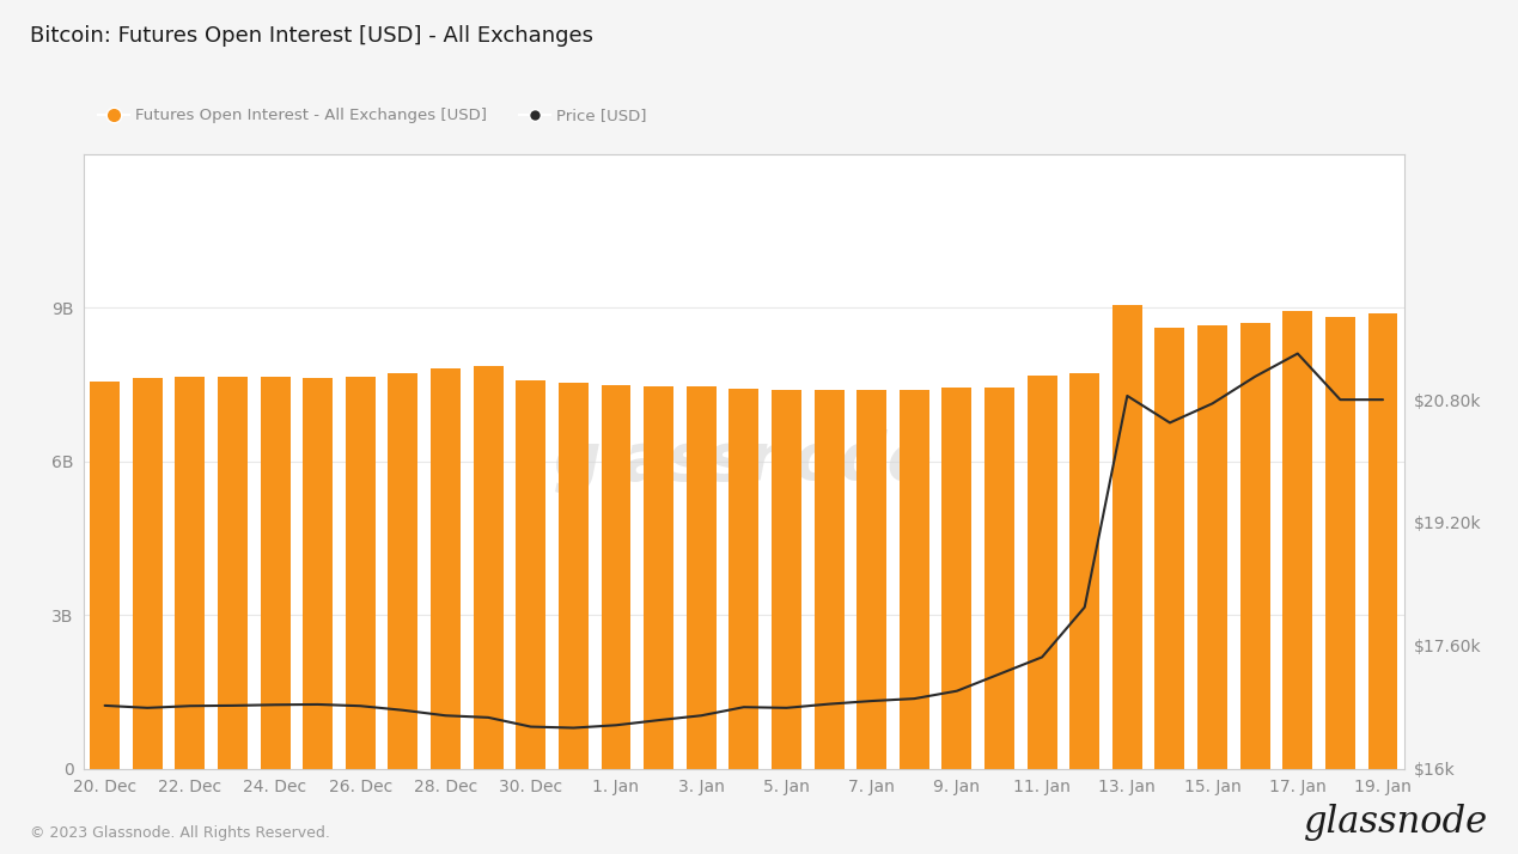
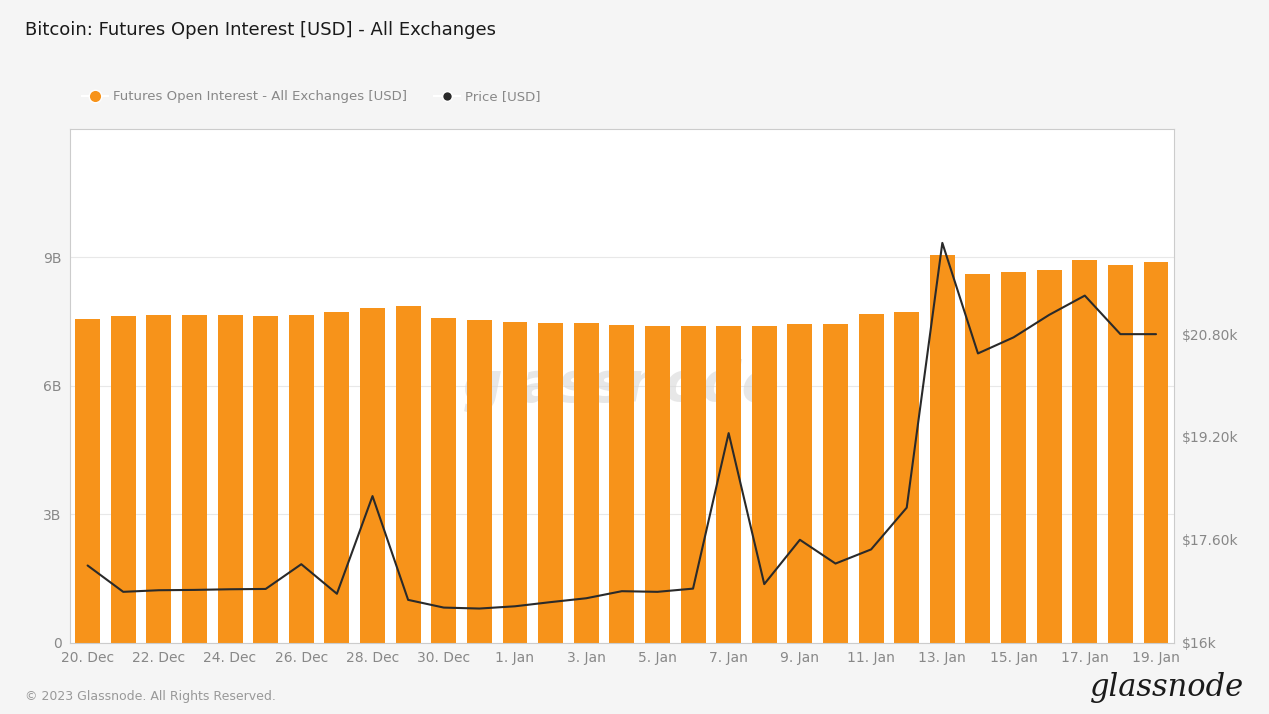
Price [USD]/20. Dec: $16.82k -> $17.20k
Price [USD]/26. Dec: $16.82k -> $17.22k
Price [USD]/28. Dec: $16.69k -> $18.28k
Price [USD]/7. Jan: $16.88k -> $19.26k
Price [USD]/9. Jan: $17.01k -> $17.60k
Price [USD]/13. Jan: $20.85k -> $22.22k
